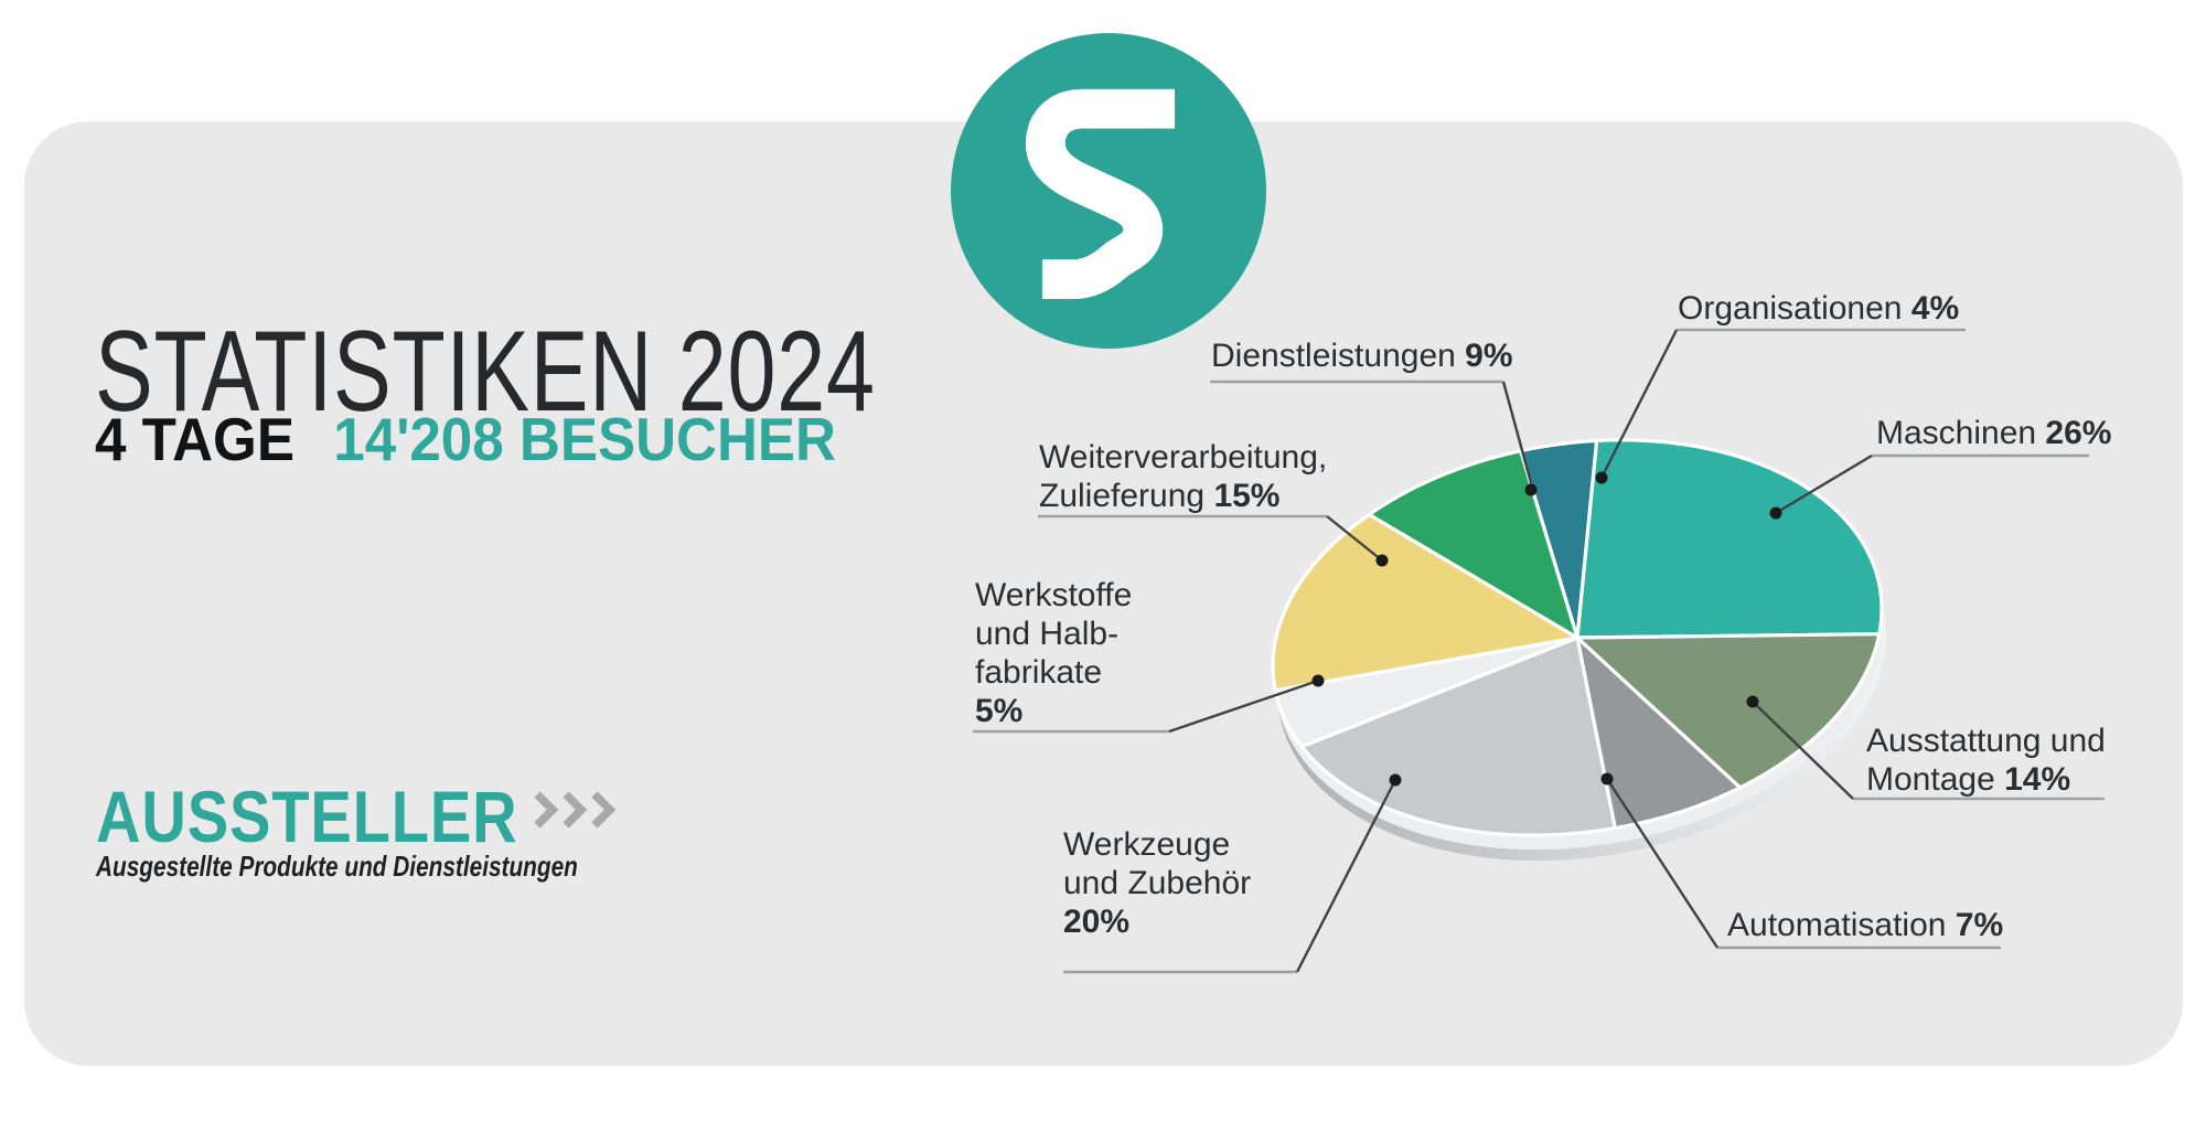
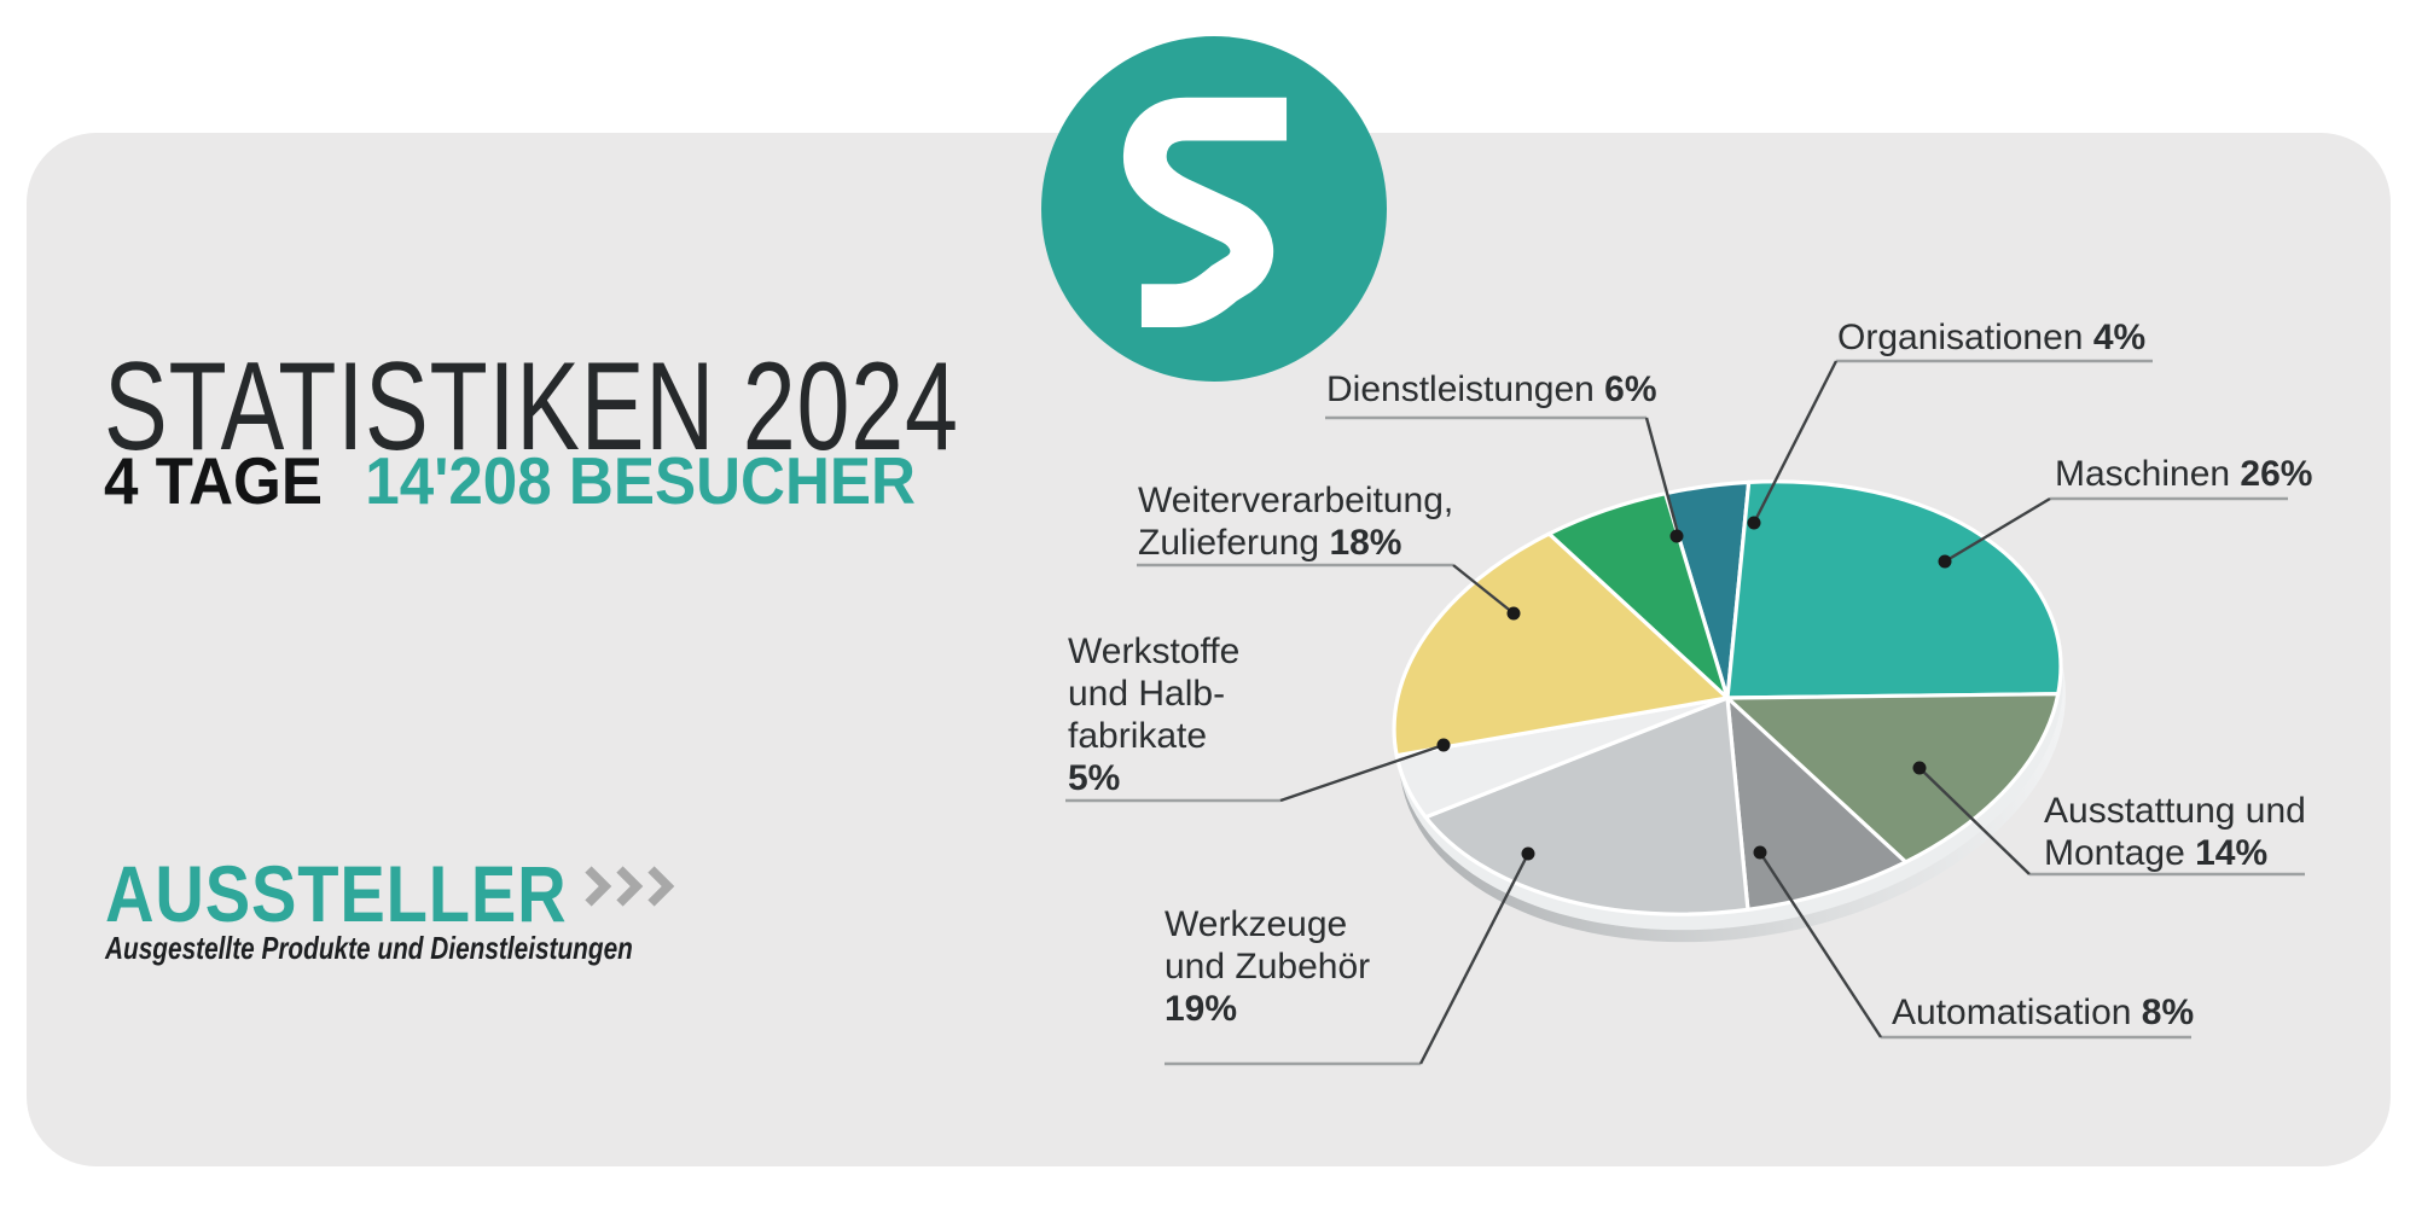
Automatisation: 7% -> 8%
Werkzeuge und Zubehör: 20% -> 19%
Weiterverarbeitung, Zulieferung: 15% -> 18%
Dienstleistungen: 9% -> 6%
